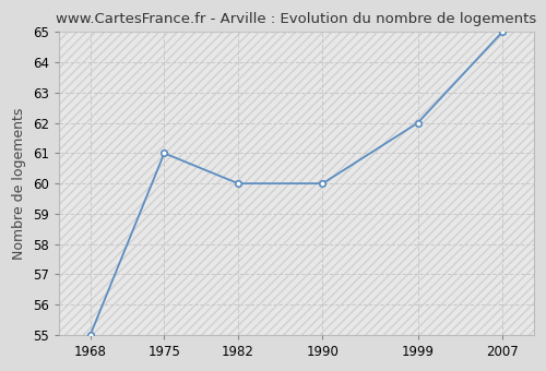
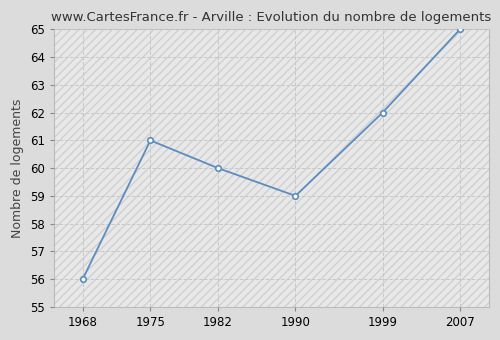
1968: 55 -> 56
1990: 60 -> 59
